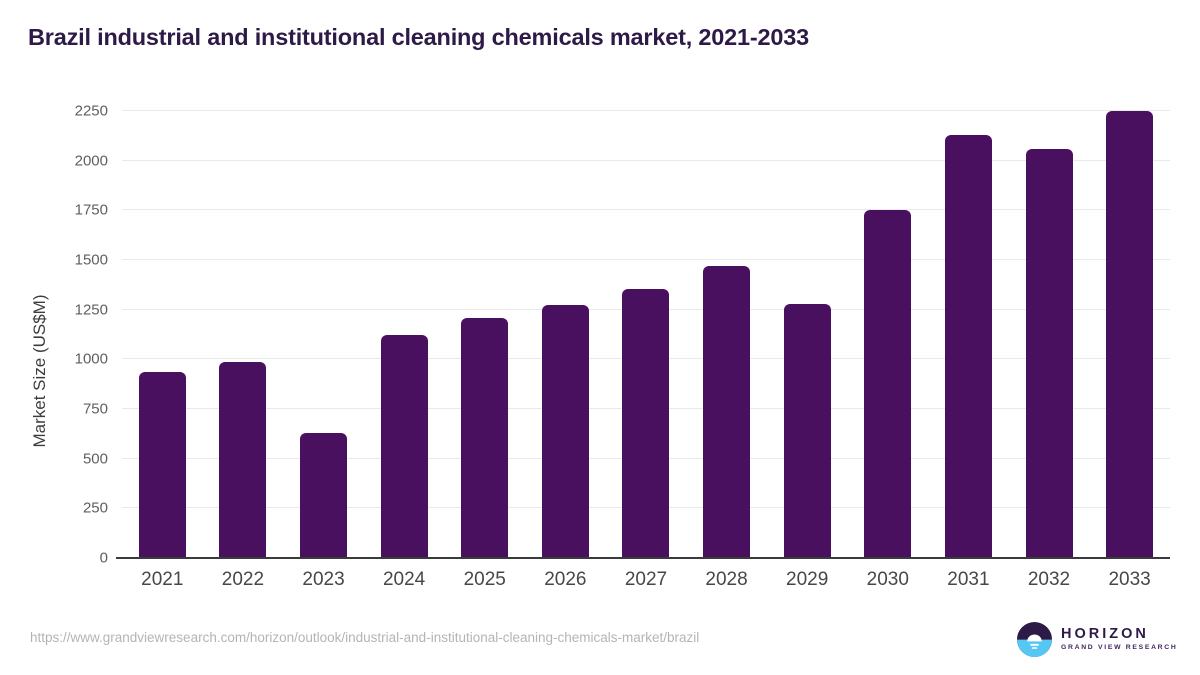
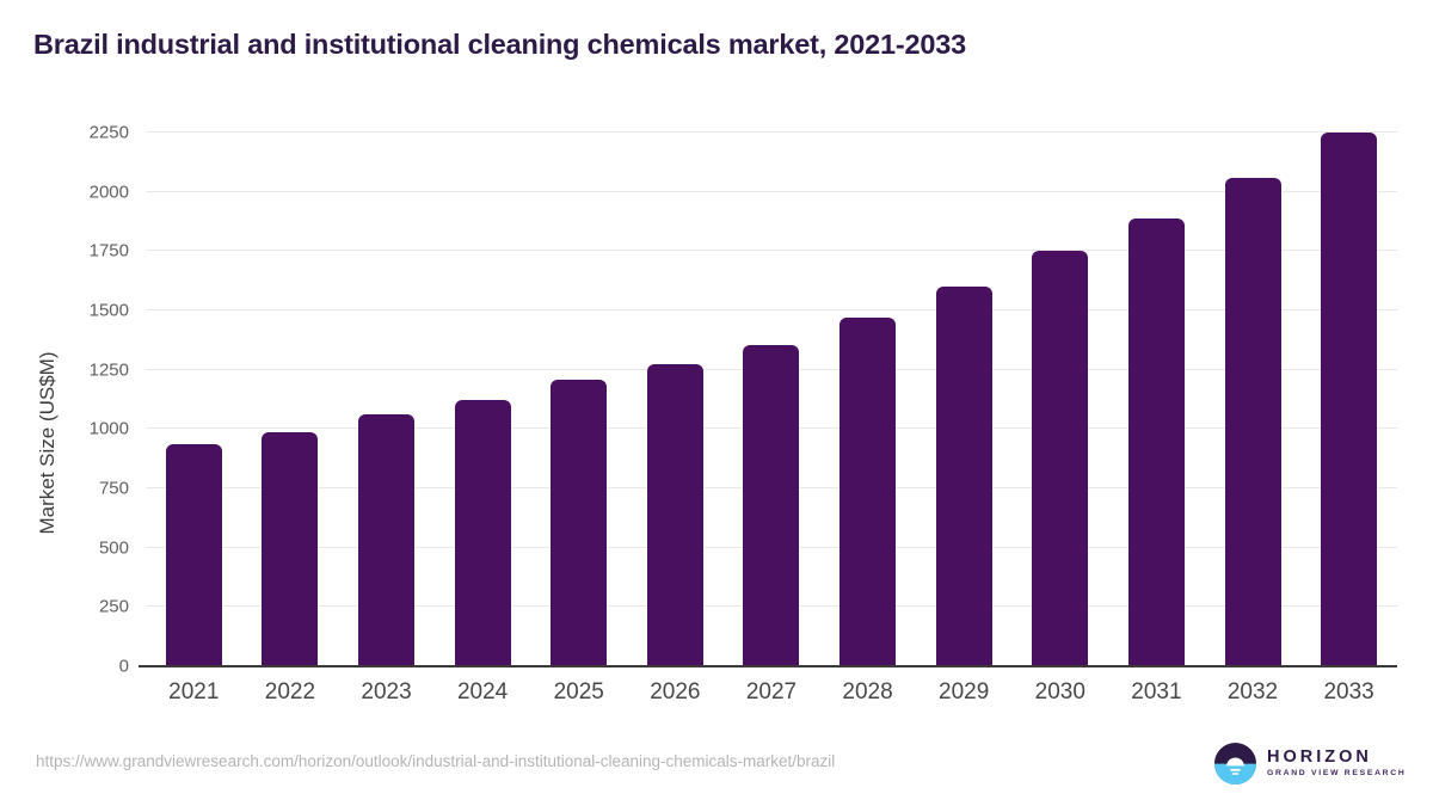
2023: 630 -> 1060
2029: 1280 -> 1600
2031: 2130 -> 1890
